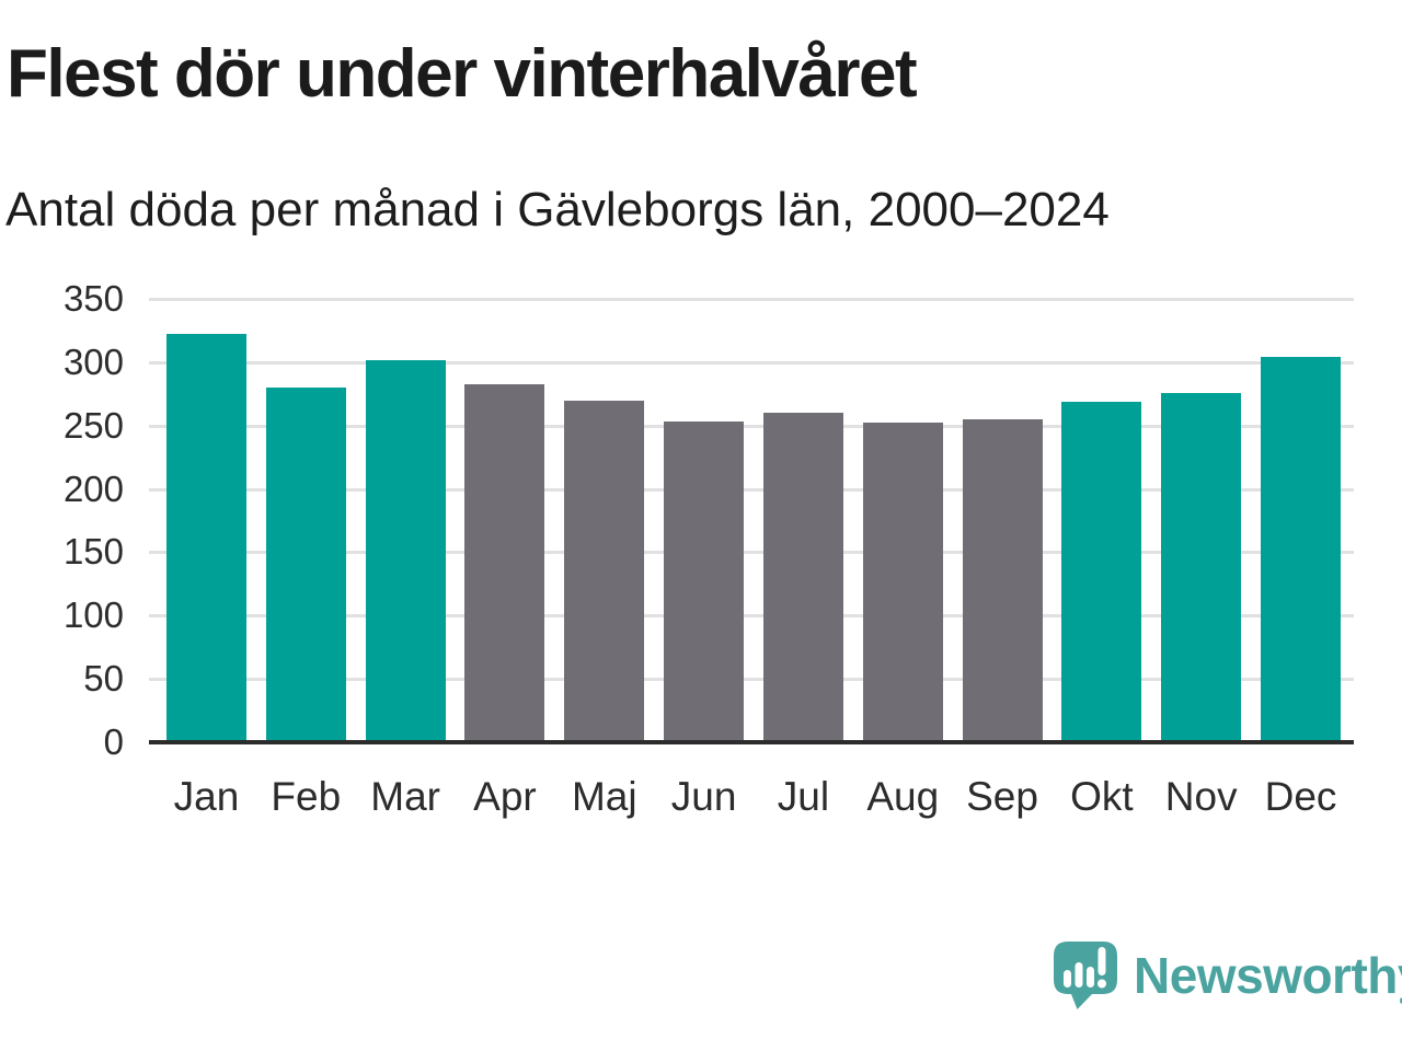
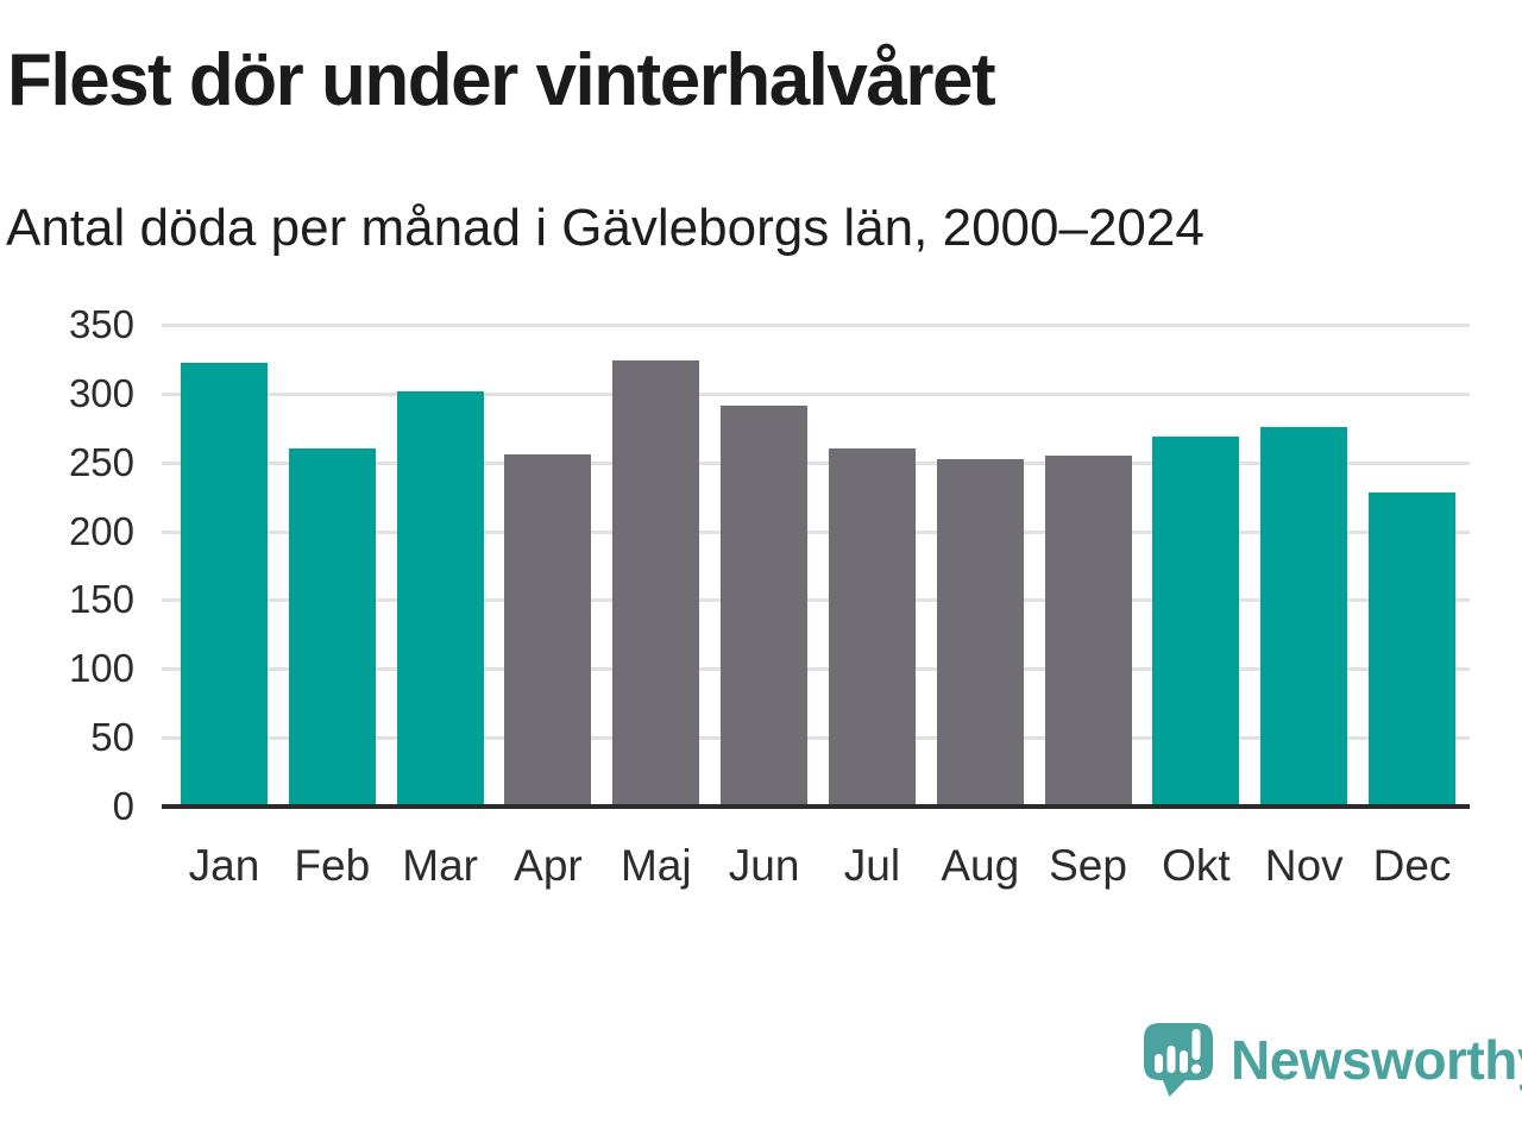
Feb: 280 -> 260
Apr: 283 -> 256
Maj: 270 -> 324
Jun: 253 -> 291
Dec: 304 -> 228
